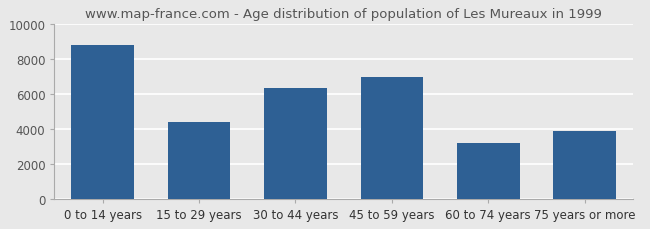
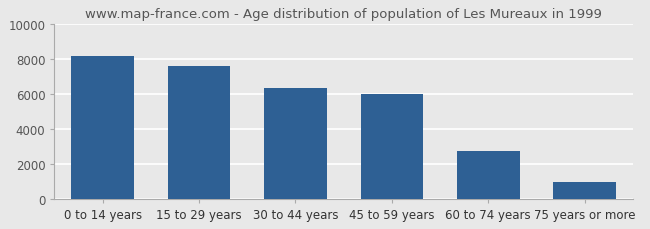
0 to 14 years: 8800 -> 8200
15 to 29 years: 4400 -> 7600
45 to 59 years: 7000 -> 6000
60 to 74 years: 3200 -> 2700
75 years or more: 3900 -> 1000
